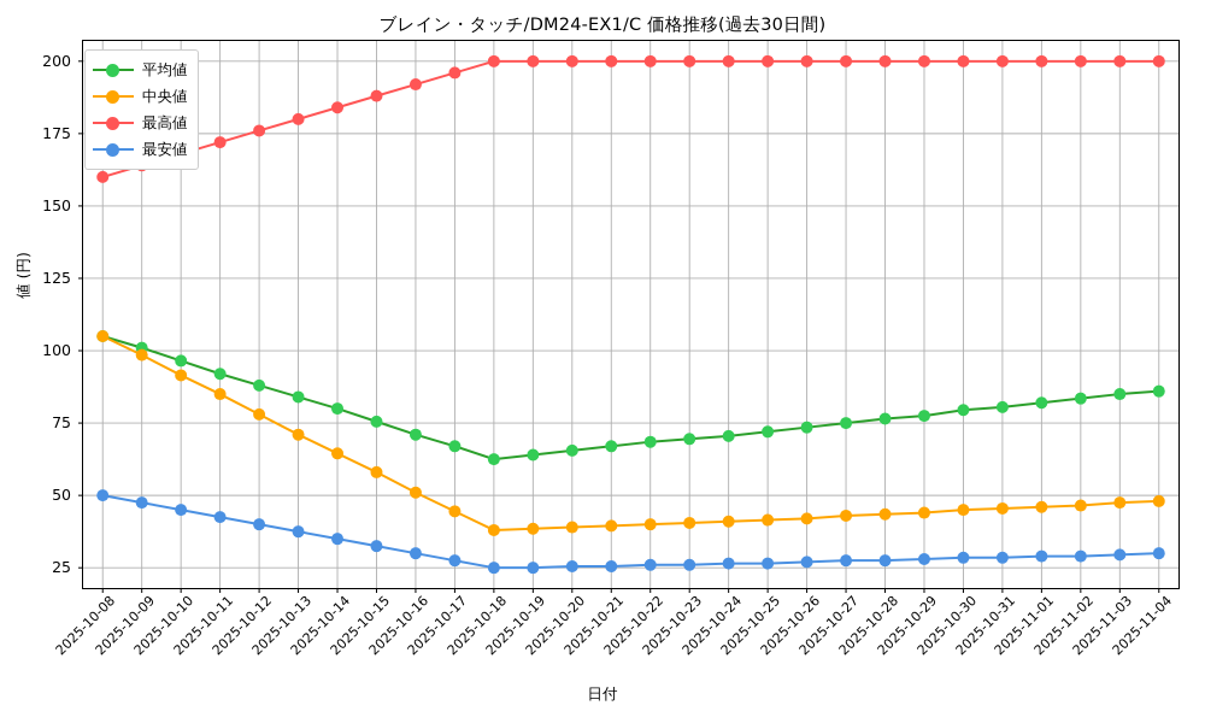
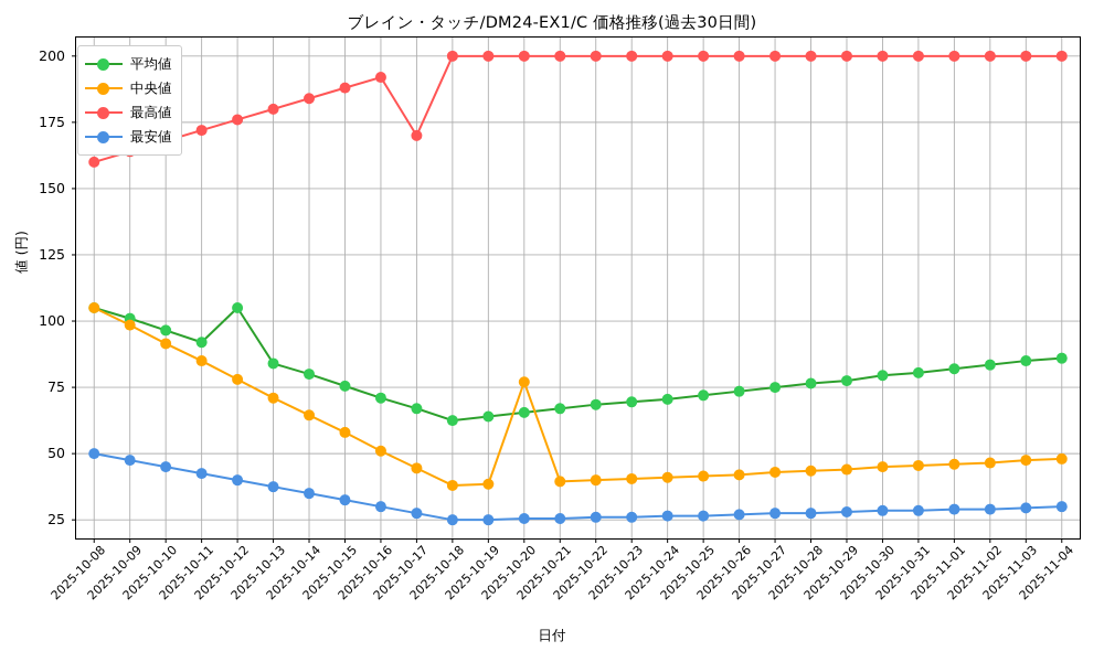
平均値/2025-10-12: 88 -> 105
最高値/2025-10-17: 196 -> 170
中央値/2025-10-20: 39 -> 77
